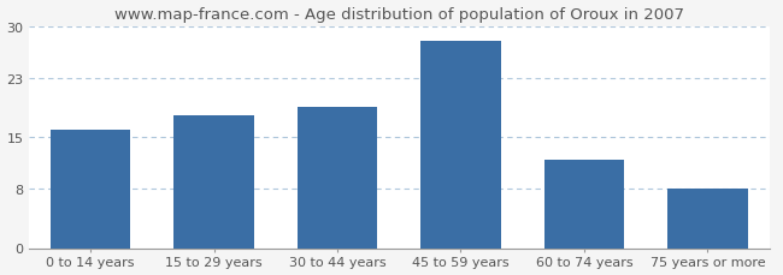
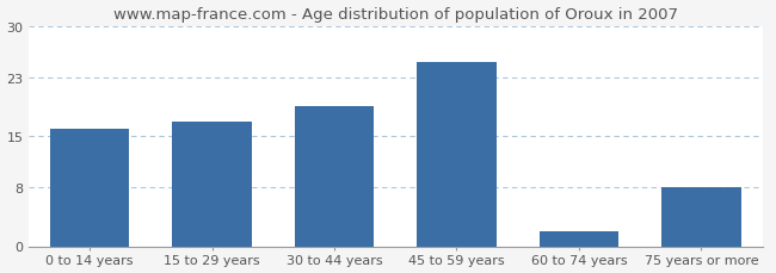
15 to 29 years: 18 -> 17
45 to 59 years: 28 -> 25
60 to 74 years: 12 -> 2
